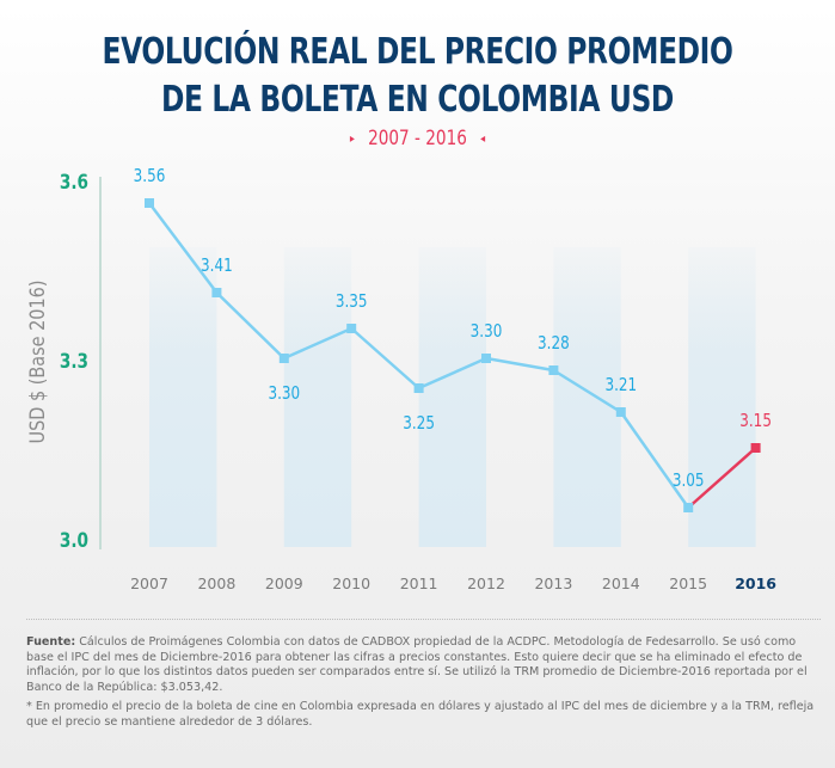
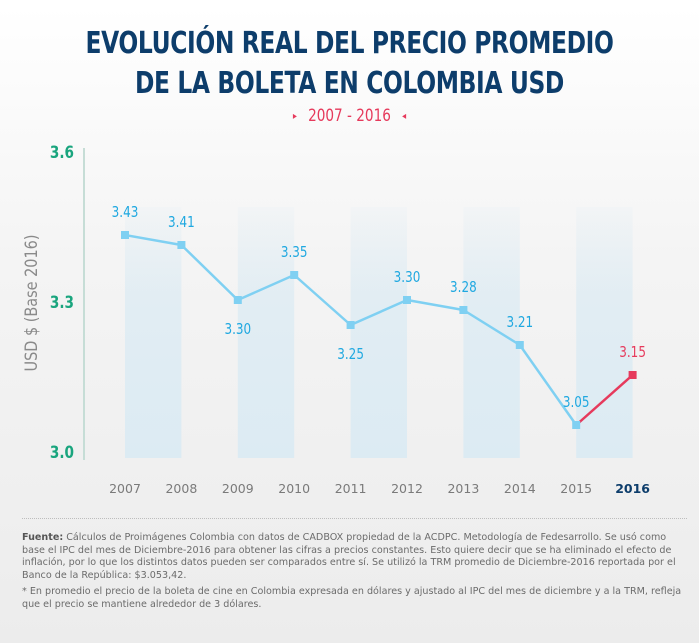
2007: 3.56 -> 3.43
